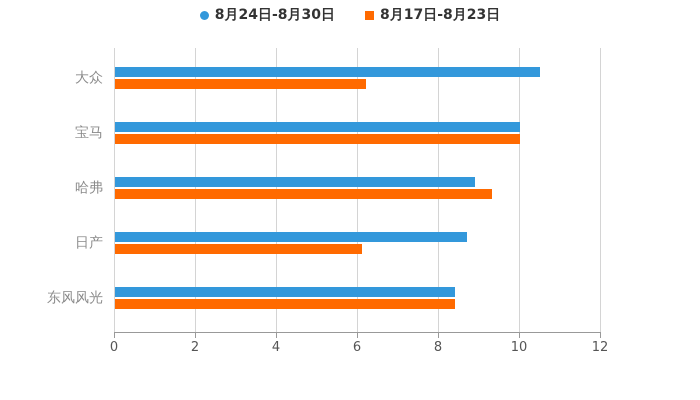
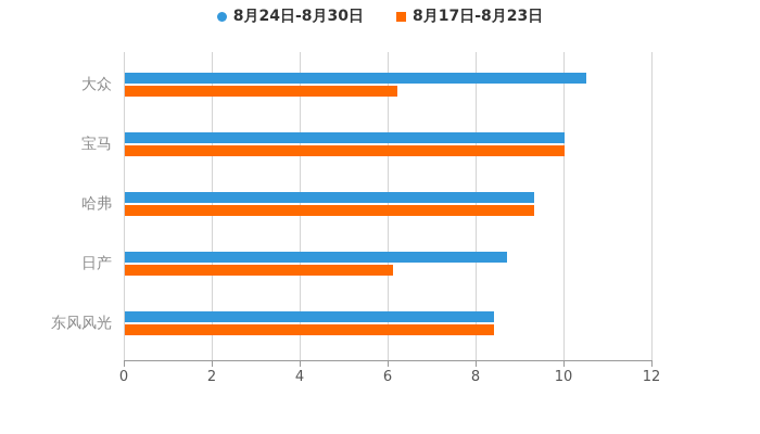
8月24日-8月30日/哈弗: 8.9 -> 9.3
